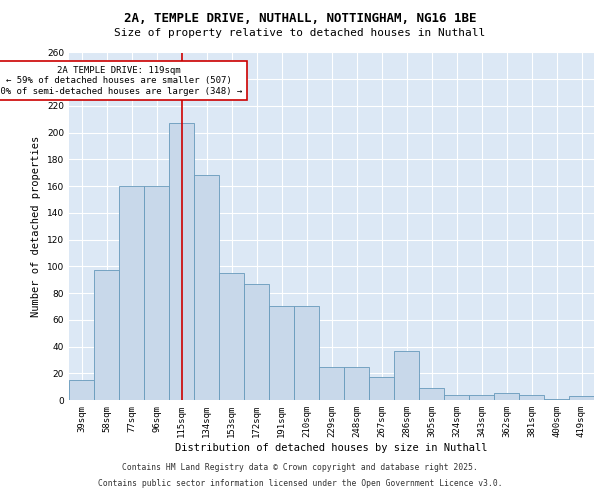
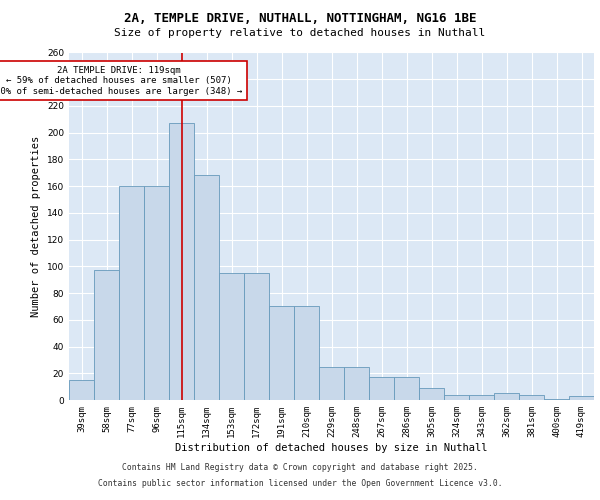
172sqm: 87 -> 95
286sqm: 37 -> 17
